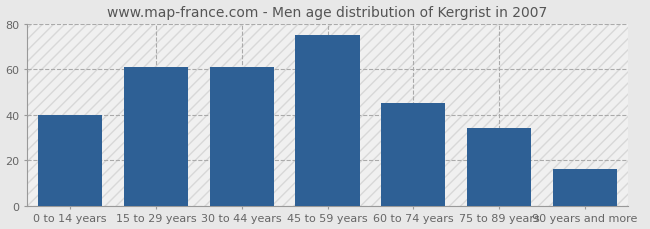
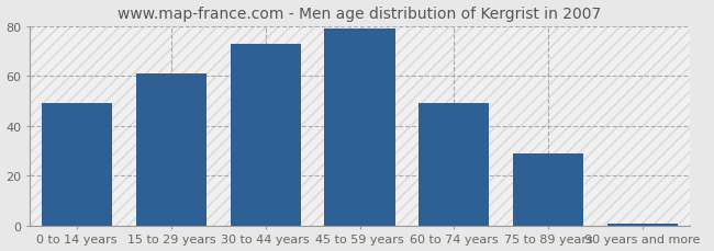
0 to 14 years: 40 -> 49
30 to 44 years: 61 -> 73
45 to 59 years: 75 -> 79
60 to 74 years: 45 -> 49
75 to 89 years: 34 -> 29
90 years and more: 16 -> 1
